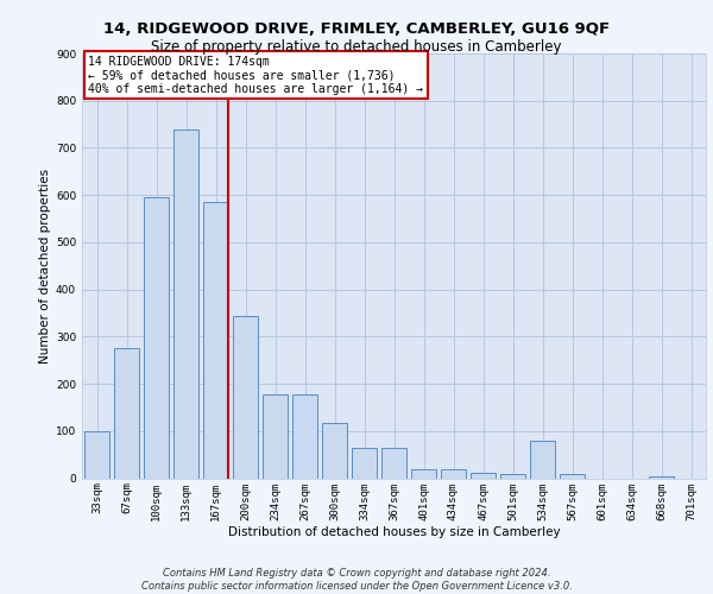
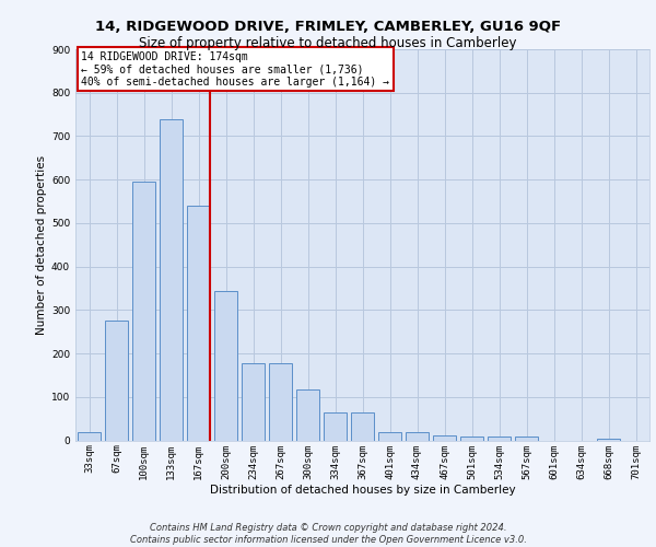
33sqm: 100 -> 20
167sqm: 585 -> 540
534sqm: 80 -> 8
